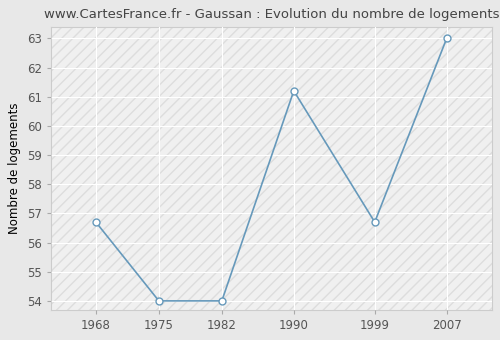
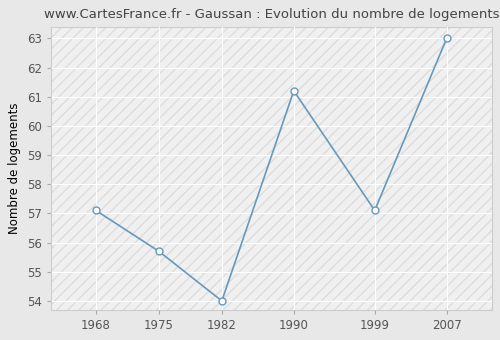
1968: 56.7 -> 57.1
1975: 54.0 -> 55.7
1999: 56.7 -> 57.1
